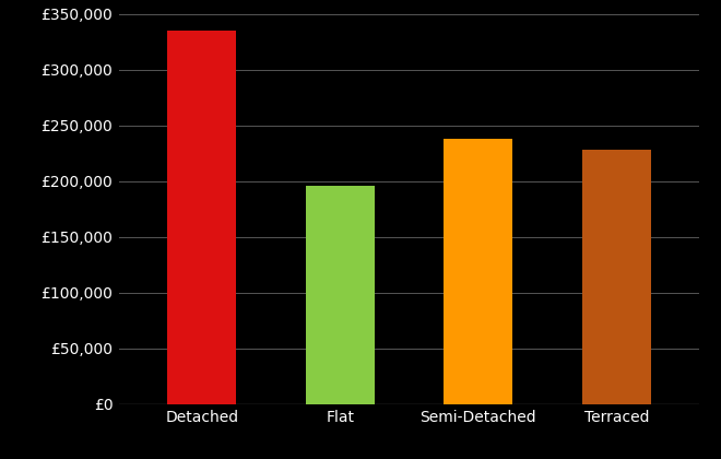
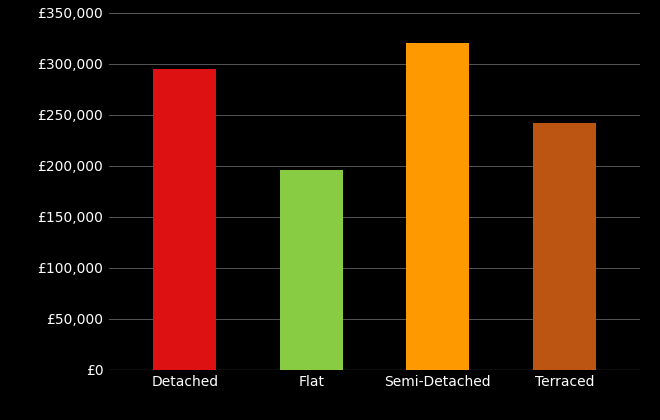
Detached: £335,000 -> £295,000
Semi-Detached: £238,000 -> £320,000
Terraced: £228,000 -> £242,000
